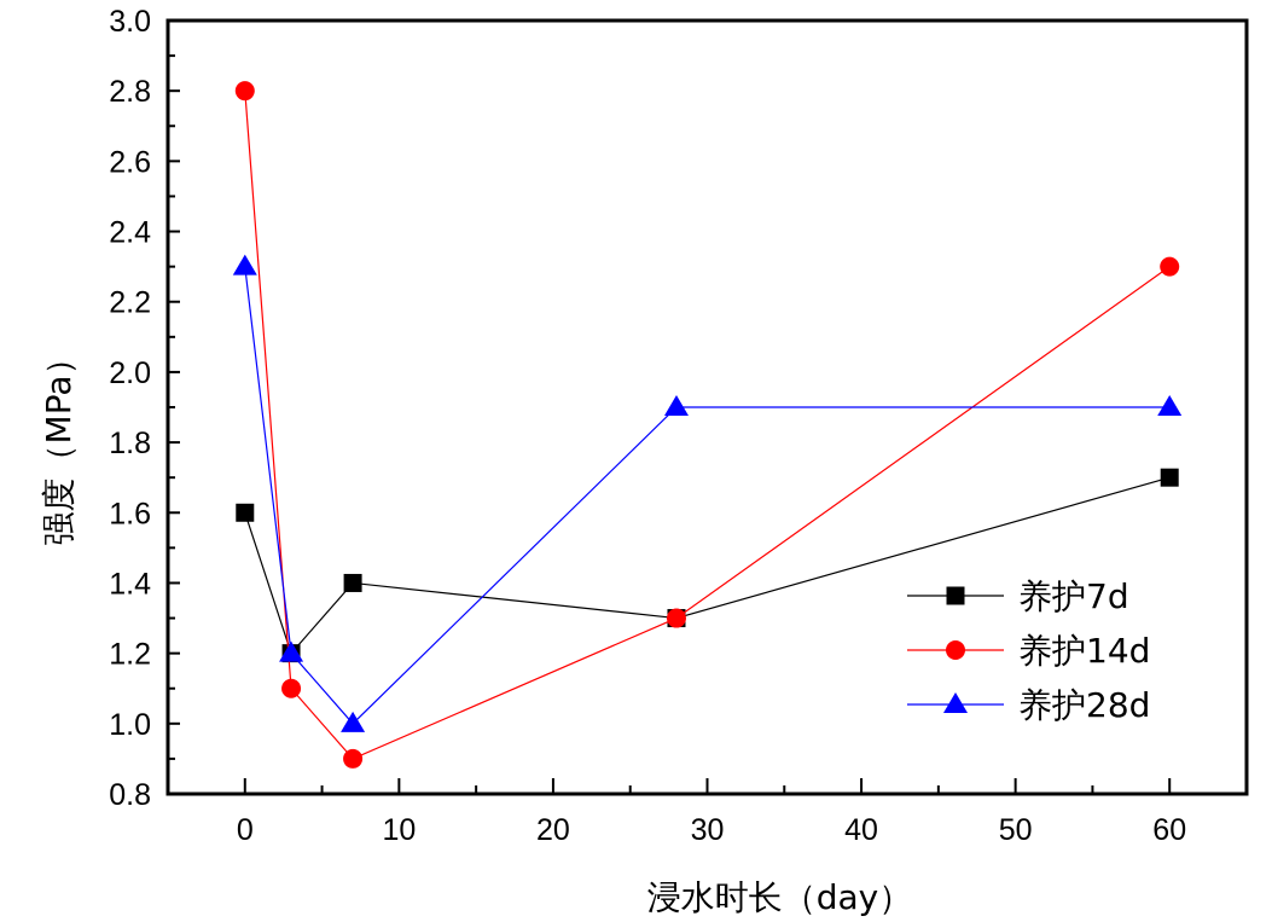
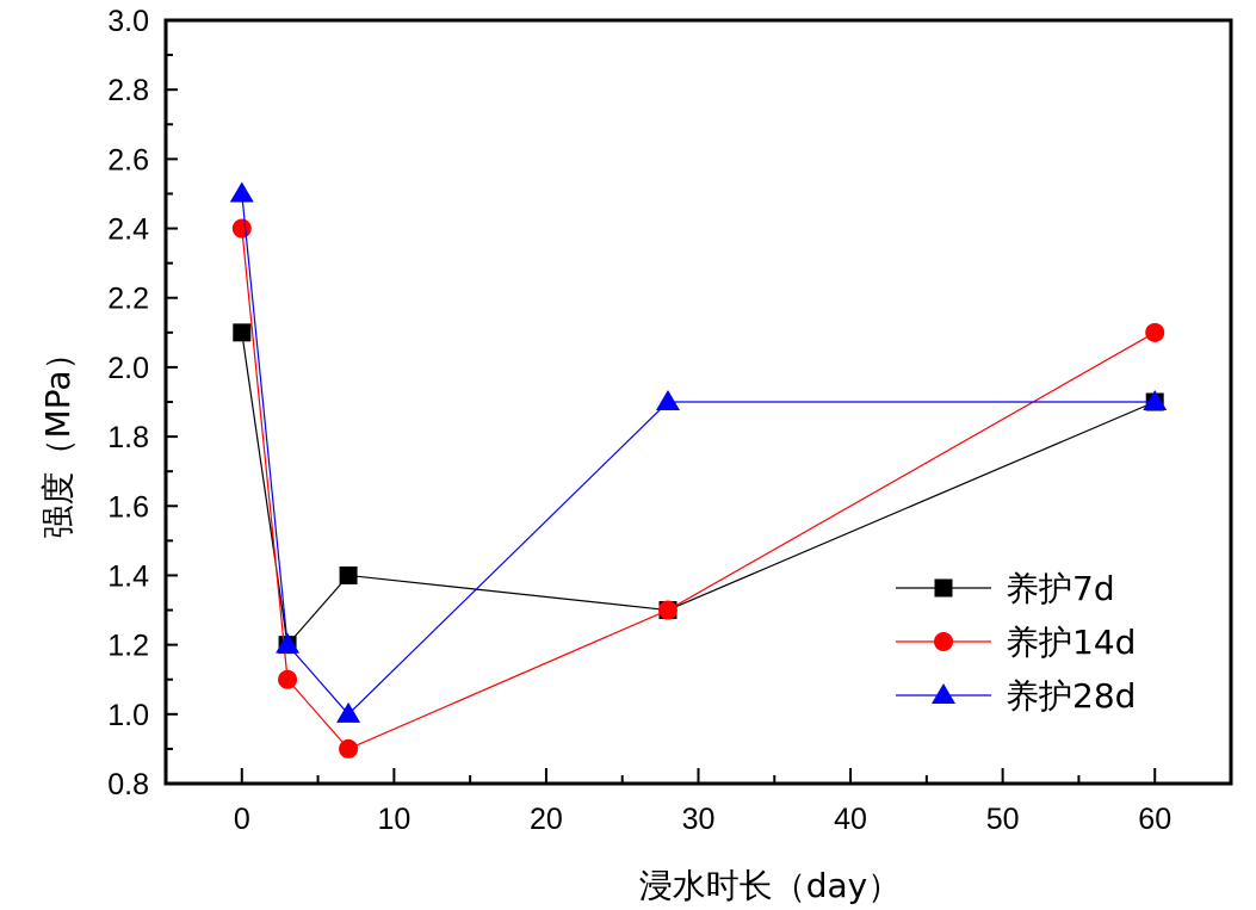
养护7d/0: 1.6 -> 2.1
养护14d/0: 2.8 -> 2.4
养护28d/0: 2.3 -> 2.5
养护7d/60: 1.7 -> 1.9
养护14d/60: 2.3 -> 2.1
